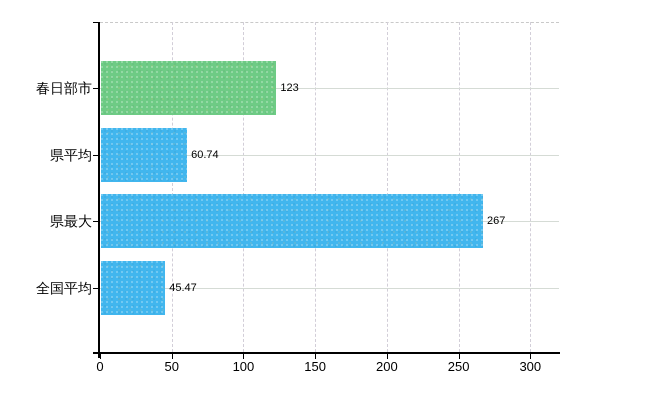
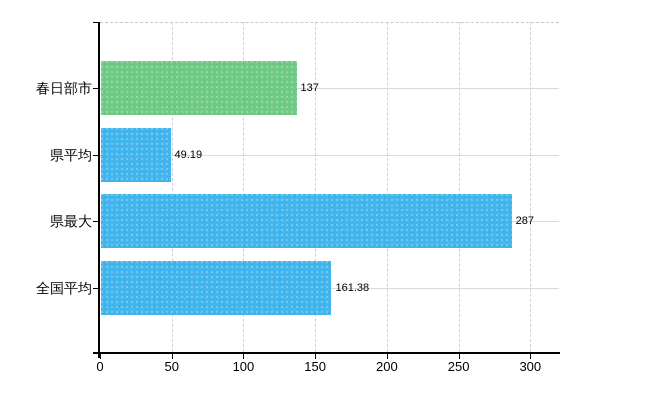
春日部市: 123 -> 137
県平均: 60.74 -> 49.19
県最大: 267 -> 287
全国平均: 45.47 -> 161.38
